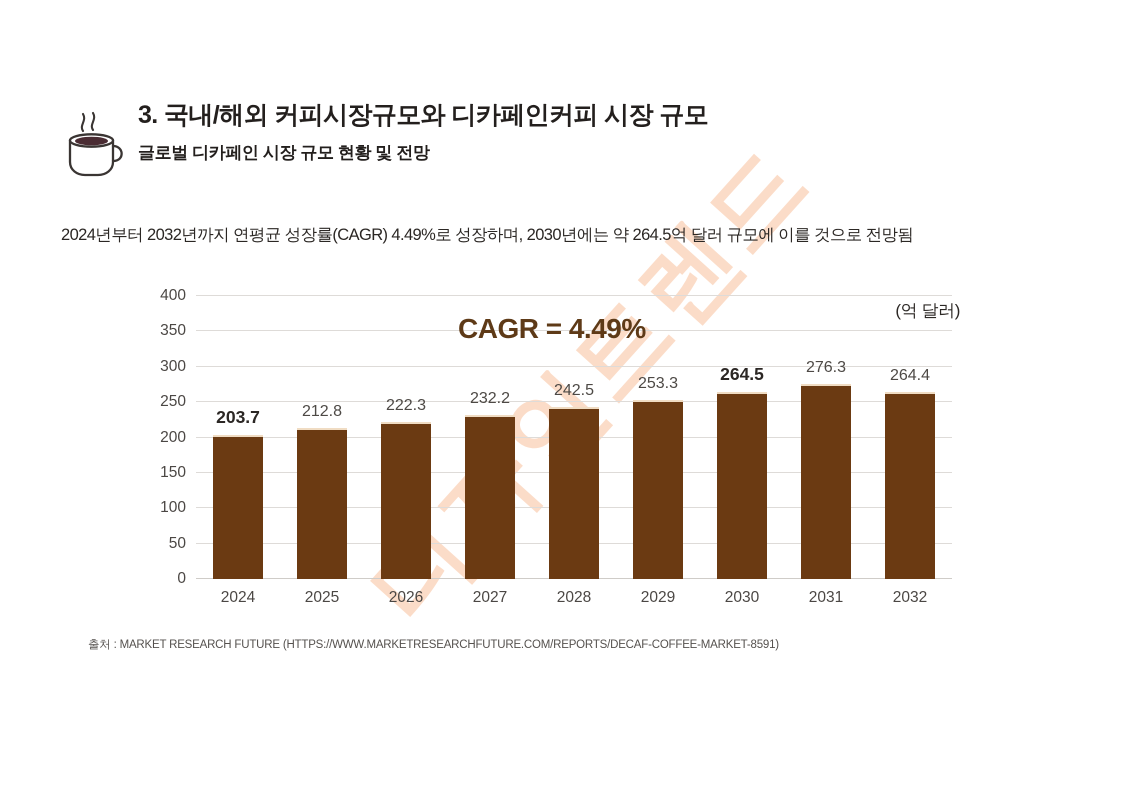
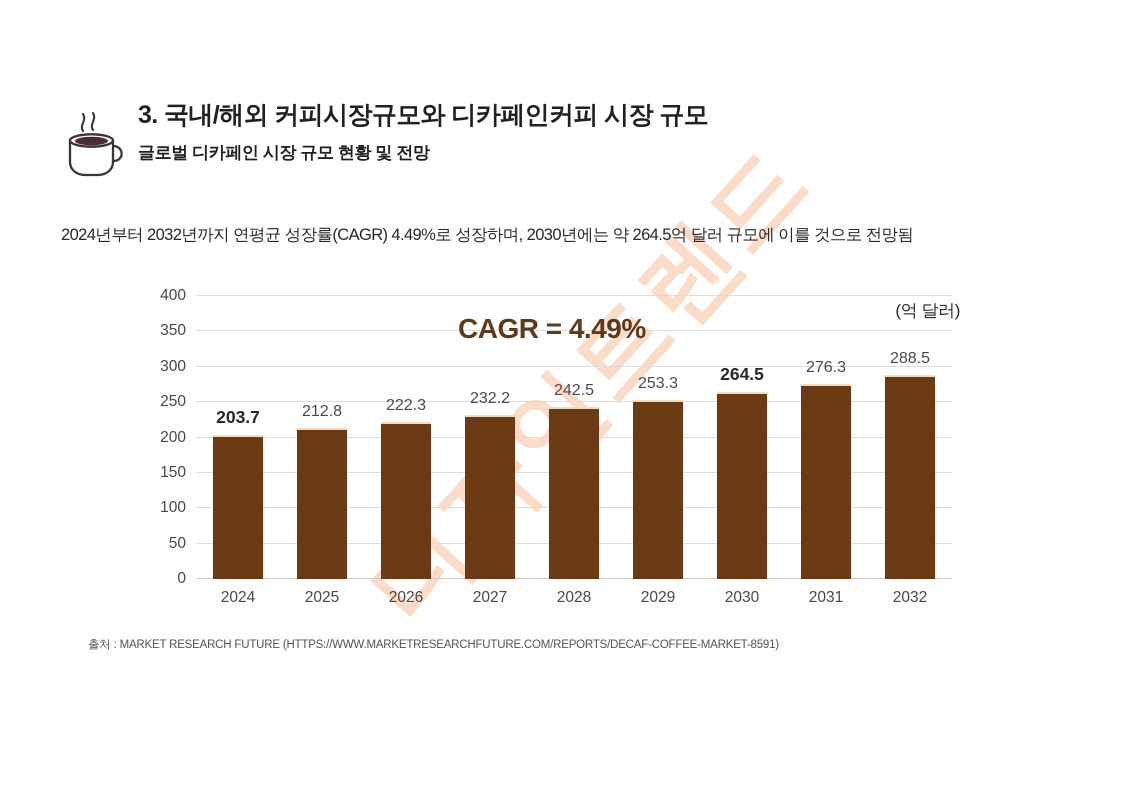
2032: 264.4 -> 288.5
